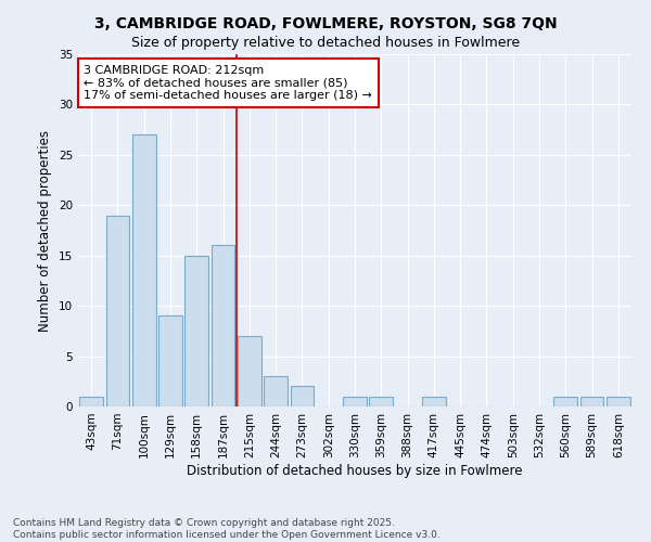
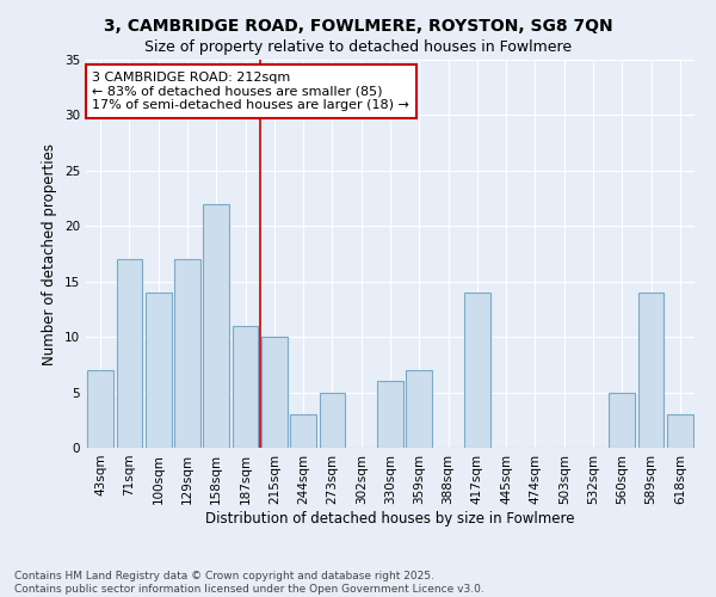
43sqm: 1 -> 7
71sqm: 19 -> 17
100sqm: 27 -> 14
129sqm: 9 -> 17
158sqm: 15 -> 22
187sqm: 16 -> 11
215sqm: 7 -> 10
273sqm: 2 -> 5
330sqm: 1 -> 6
359sqm: 1 -> 7
417sqm: 1 -> 14
560sqm: 1 -> 5
589sqm: 1 -> 14
618sqm: 1 -> 3
